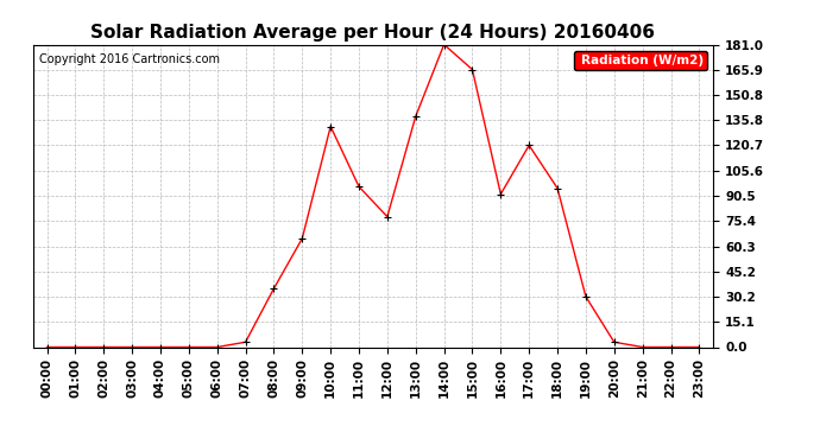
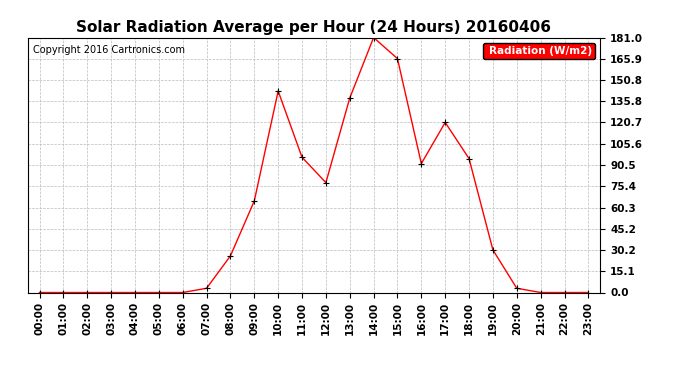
08:00: 35 -> 26
10:00: 132 -> 143
